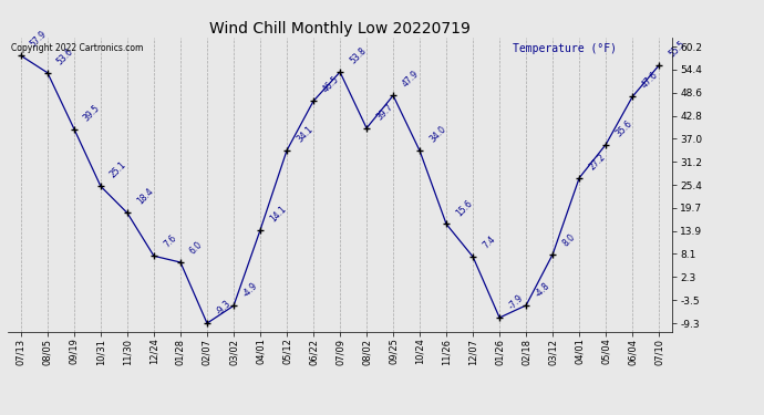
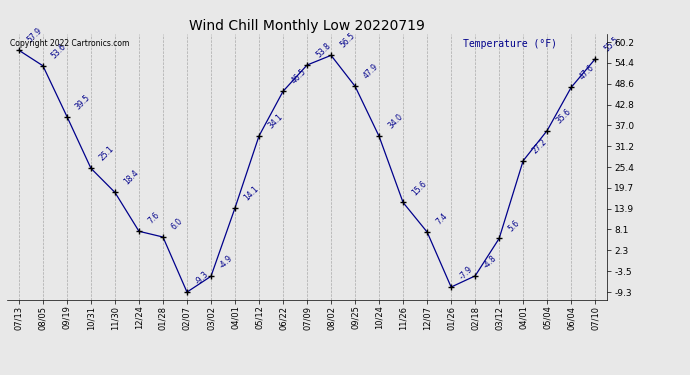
08/02: 39.7 -> 56.5
03/12: 8.0 -> 5.6
